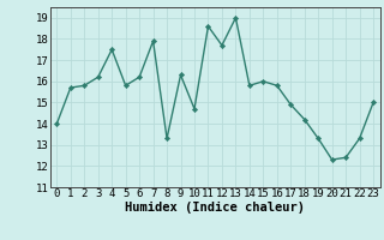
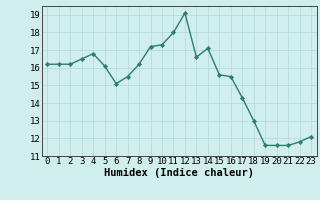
0: 14.0 -> 16.2
1: 15.7 -> 16.2
2: 15.8 -> 16.2
3: 16.2 -> 16.5
4: 17.5 -> 16.8
5: 15.8 -> 16.1
6: 16.2 -> 15.1
7: 17.9 -> 15.5
8: 13.3 -> 16.2
9: 16.3 -> 17.2
10: 14.7 -> 17.3
11: 18.6 -> 18.0
12: 17.7 -> 19.1
13: 19.0 -> 16.6
14: 15.8 -> 17.1
15: 16.0 -> 15.6
16: 15.8 -> 15.5
17: 14.9 -> 14.3
18: 14.2 -> 13.0
19: 13.3 -> 11.6
20: 12.3 -> 11.6
21: 12.4 -> 11.6
22: 13.3 -> 11.8
23: 15.0 -> 12.1
